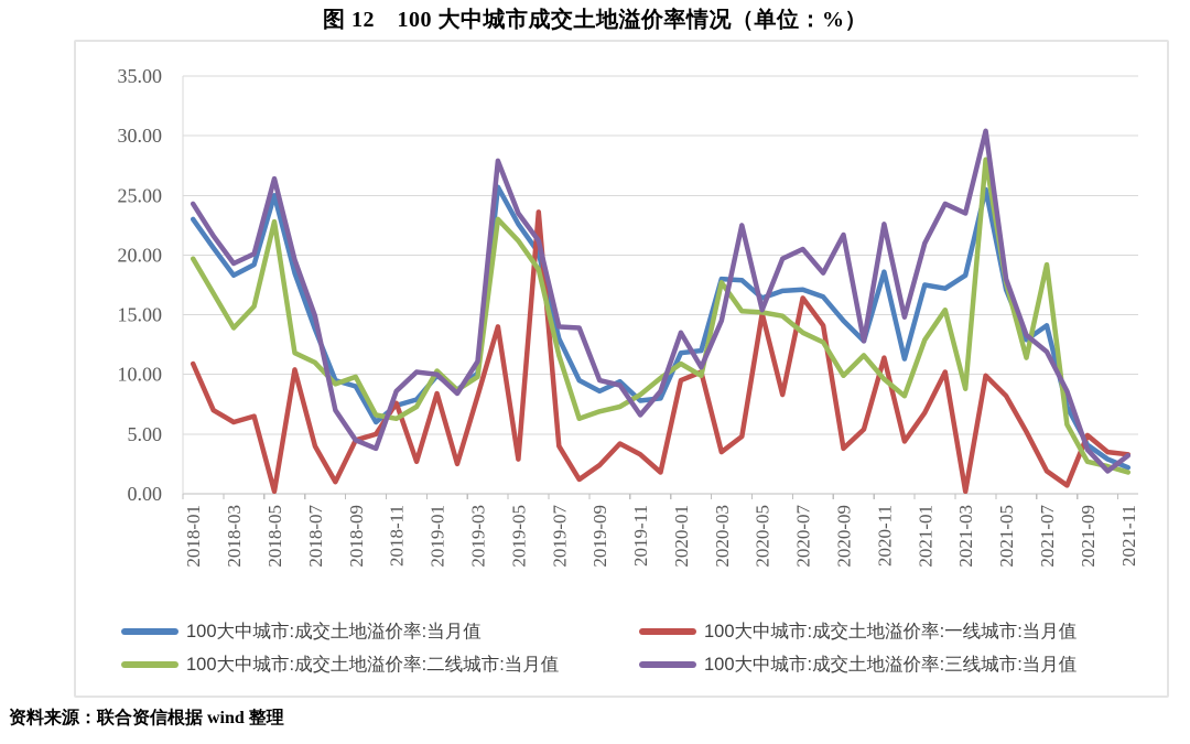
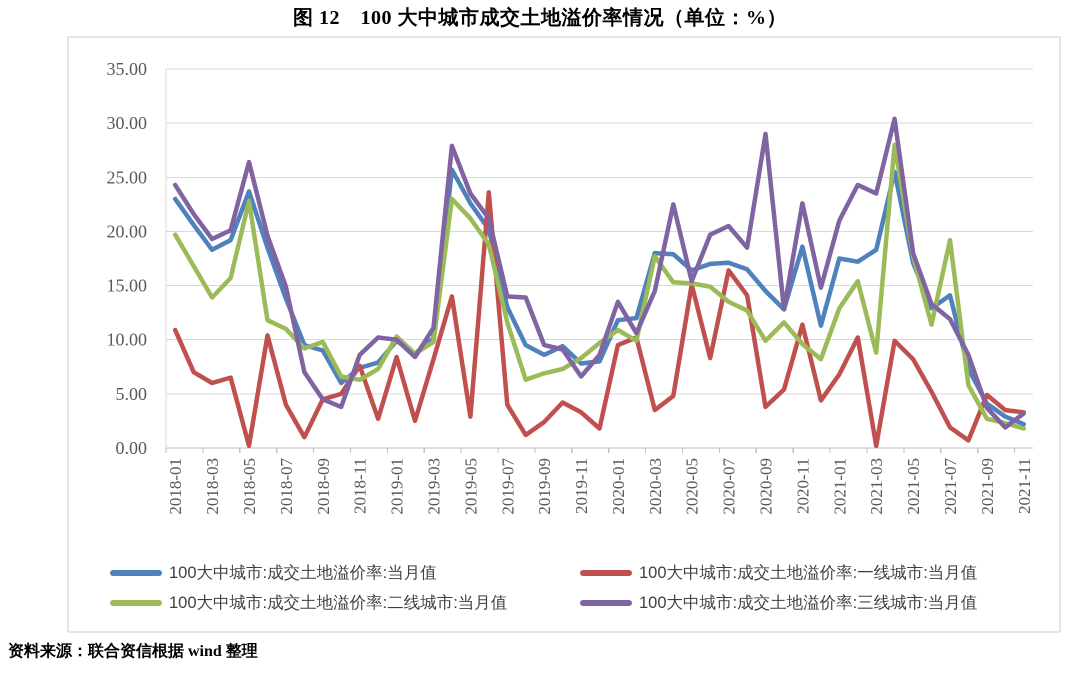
100大中城市:成交土地溢价率:当月值/2018-05: 25.0 -> 23.7
100大中城市:成交土地溢价率:三线城市:当月值/2020-09: 21.7 -> 29.0
